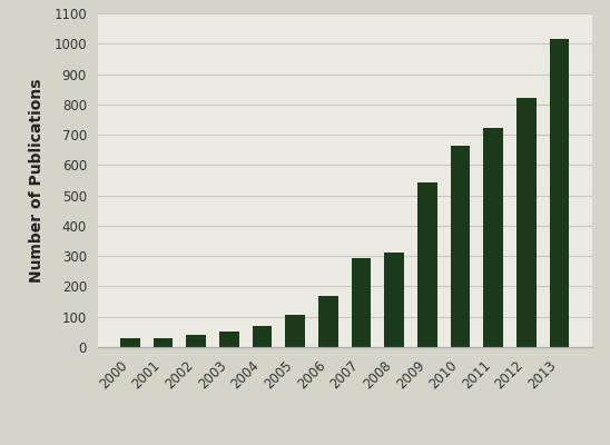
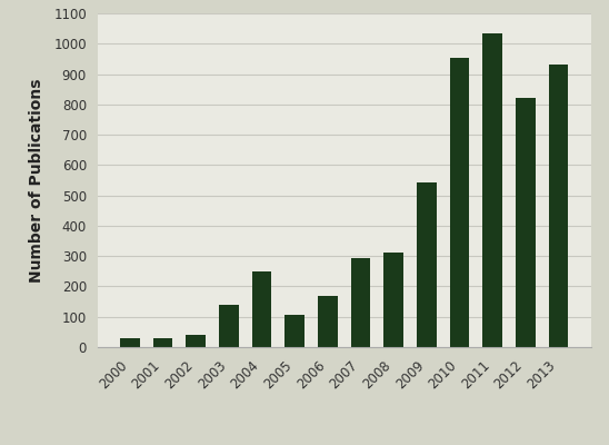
2003: 52 -> 140
2004: 68 -> 250
2010: 665 -> 955
2011: 722 -> 1035
2013: 1015 -> 930
